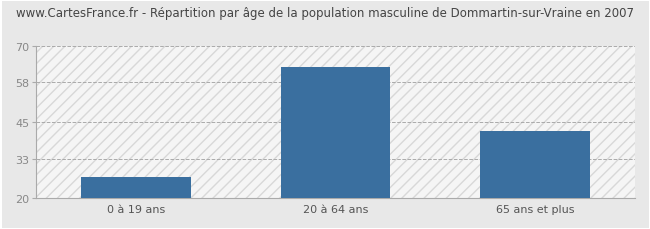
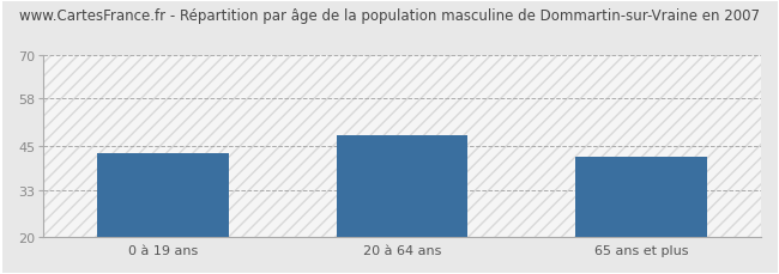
0 à 19 ans: 27 -> 43
20 à 64 ans: 63 -> 48
